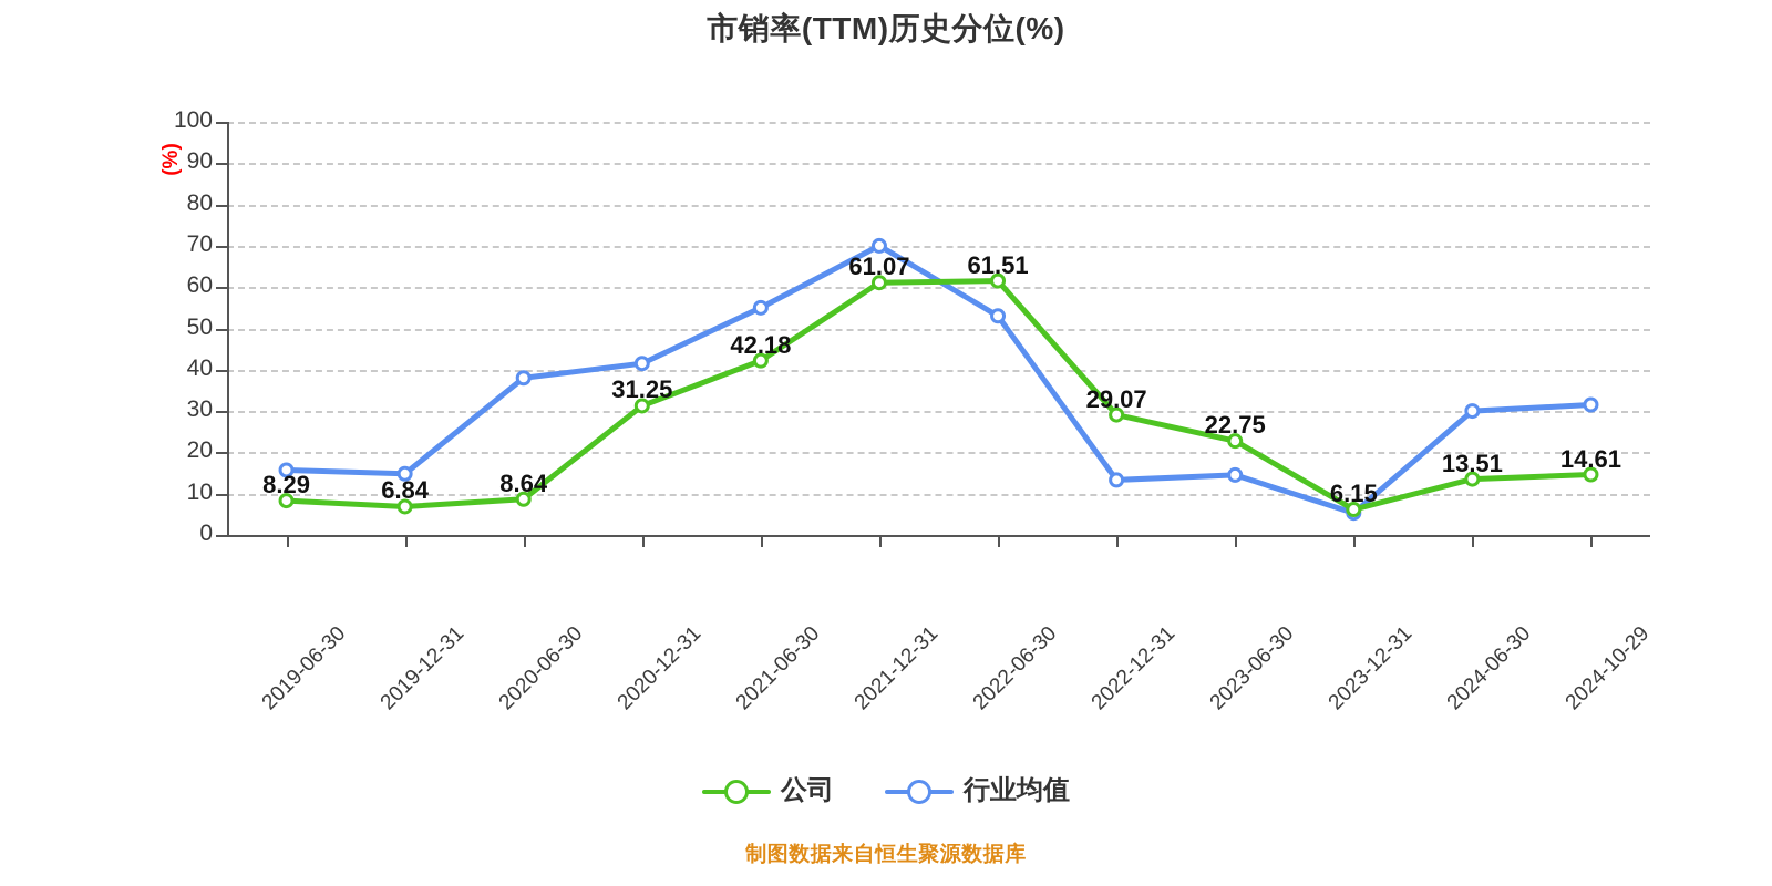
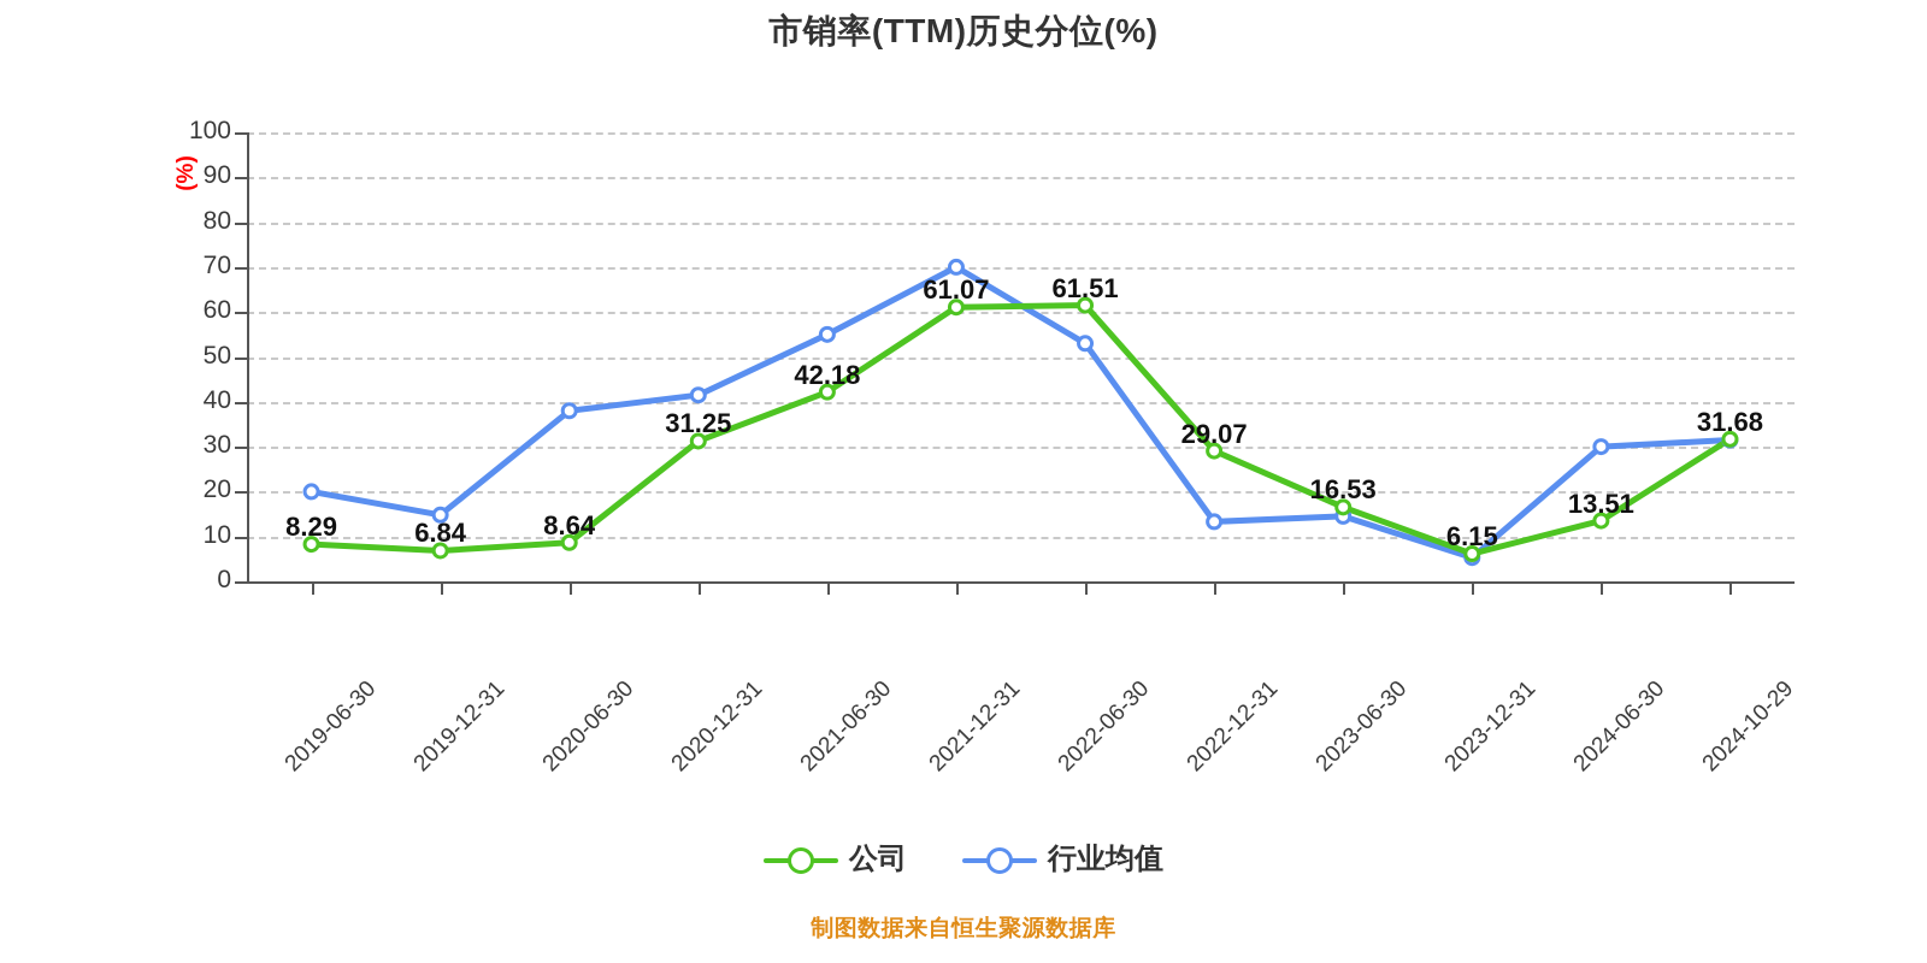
行业均值/2019-06-30: 16 -> 20
公司/2023-06-30: 22.75 -> 16.53
公司/2024-10-29: 14.61 -> 31.68
